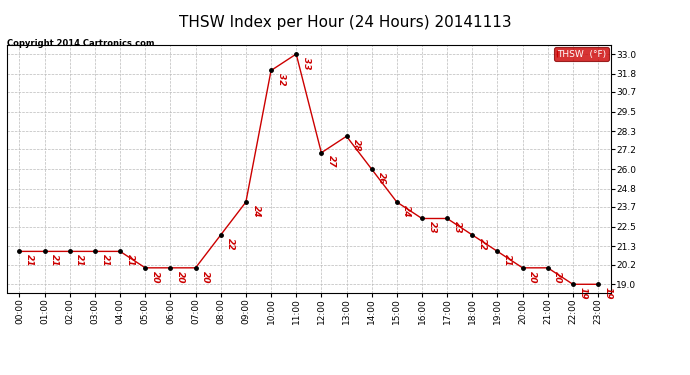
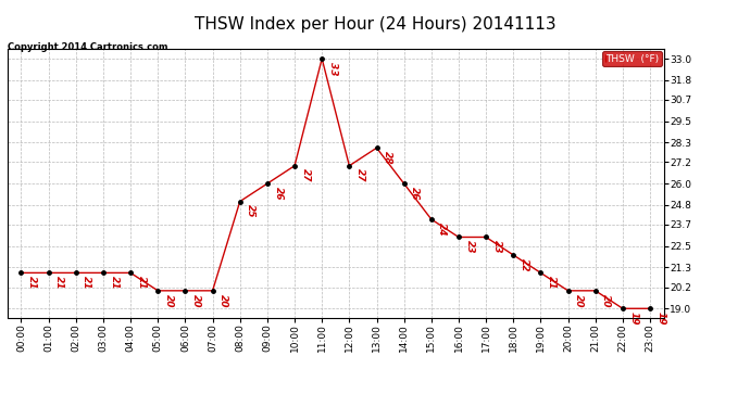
08:00: 22 -> 25
09:00: 24 -> 26
10:00: 32 -> 27
